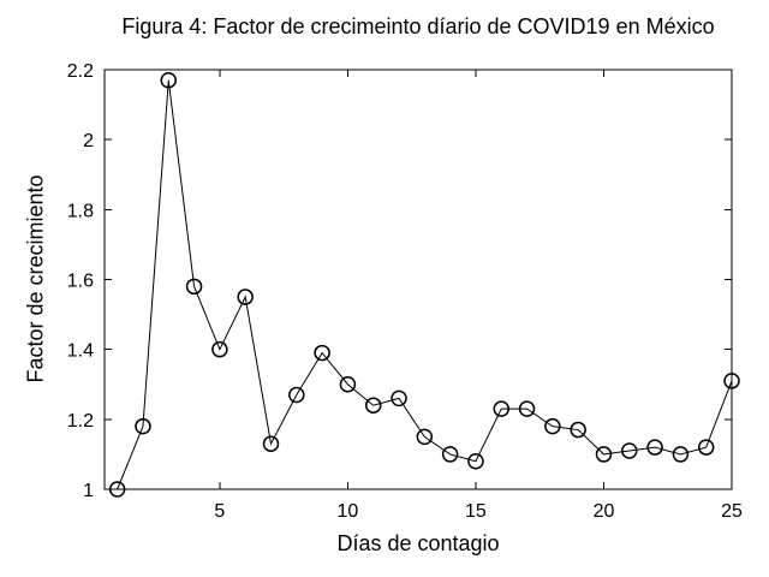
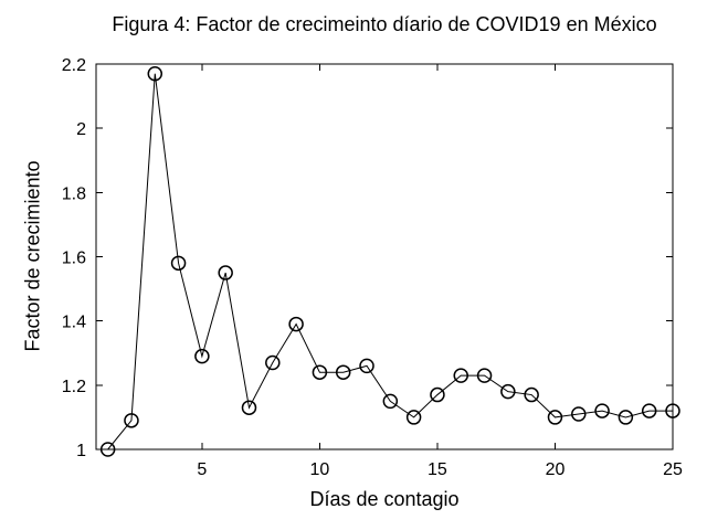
2: 1.18 -> 1.09
5: 1.40 -> 1.29
10: 1.30 -> 1.24
15: 1.08 -> 1.17
25: 1.31 -> 1.12
